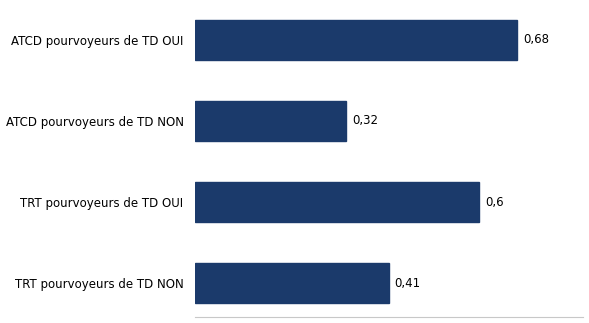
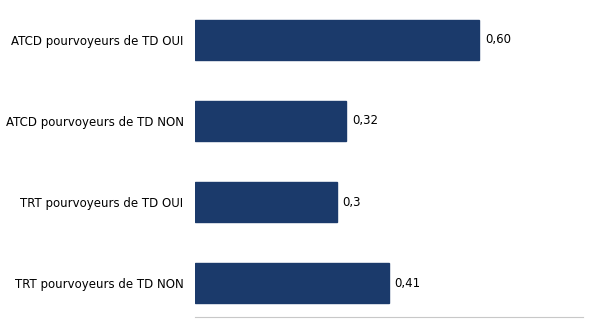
ATCD pourvoyeurs de TD OUI: 0,68 -> 0,60
TRT pourvoyeurs de TD OUI: 0,6 -> 0,3
